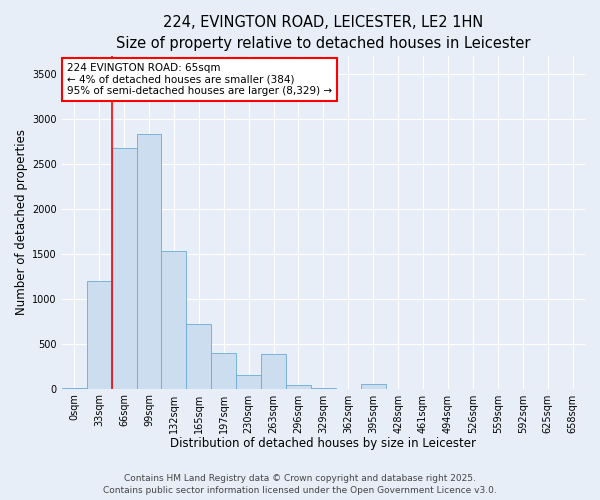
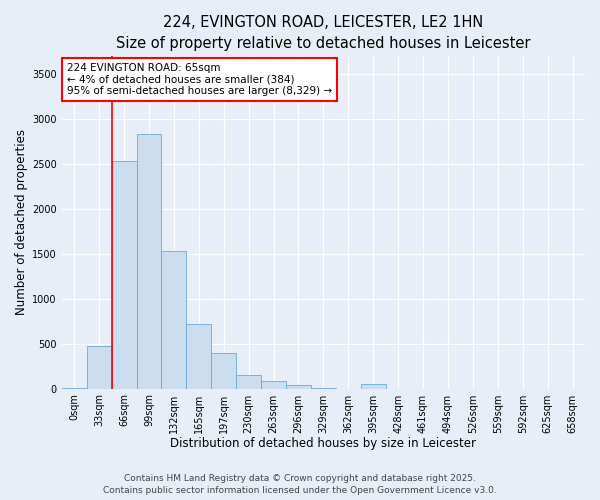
33sqm: 1200 -> 480
66sqm: 2680 -> 2530
263sqm: 380 -> 80
